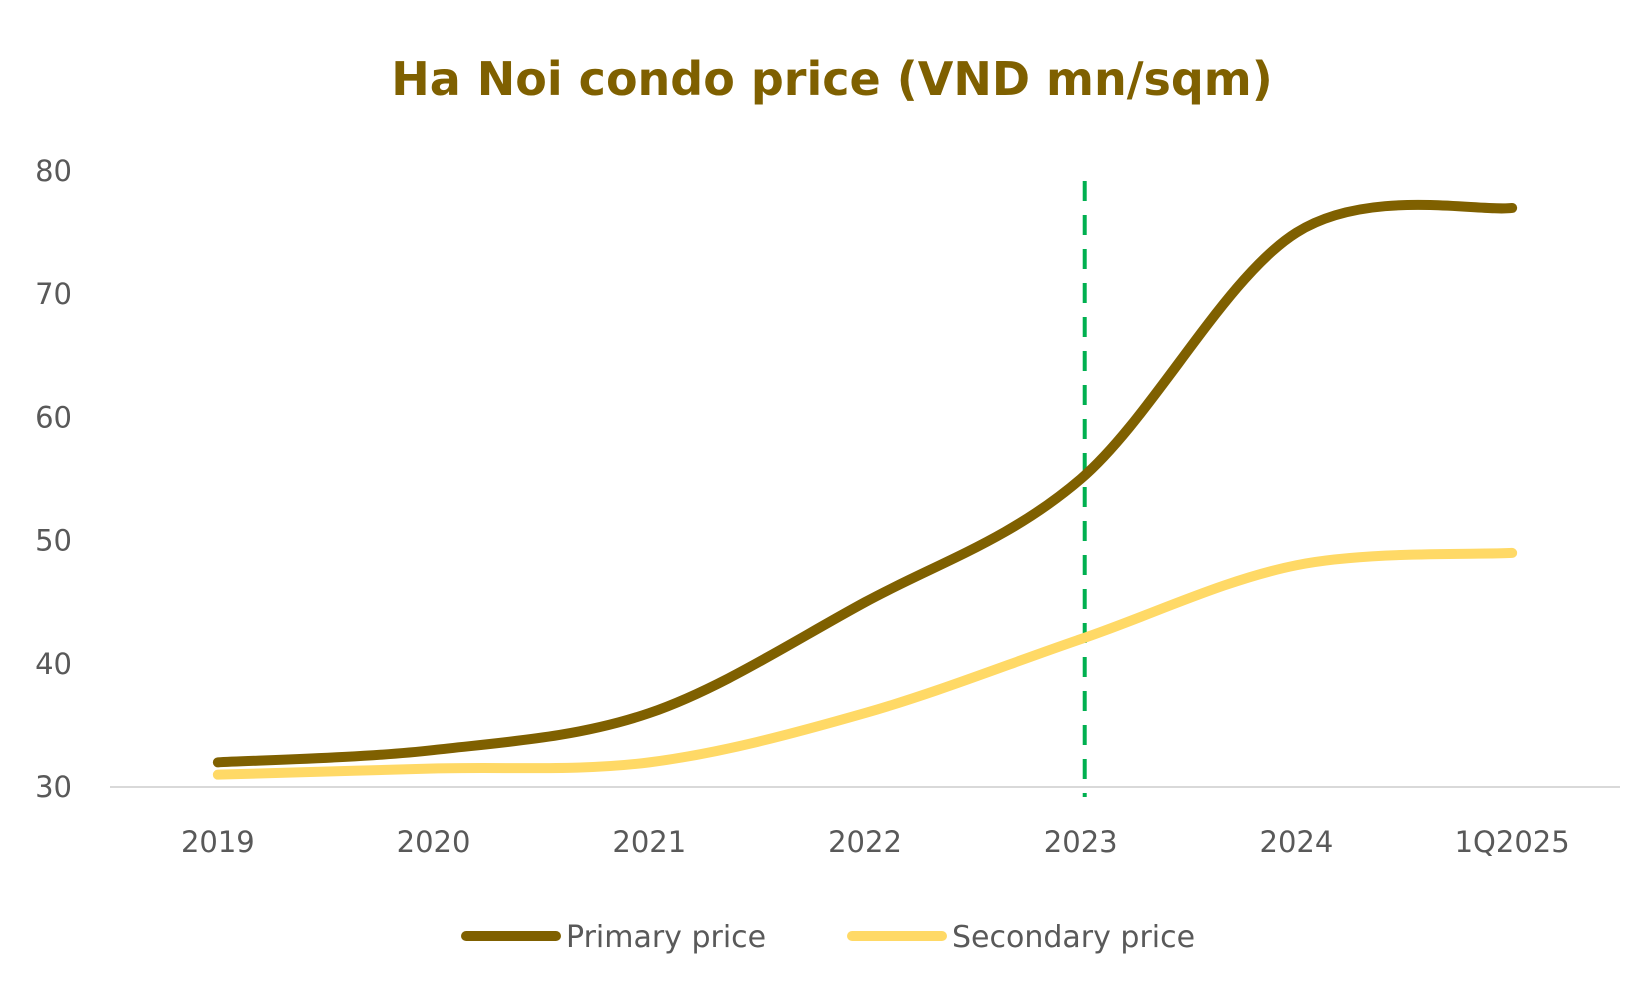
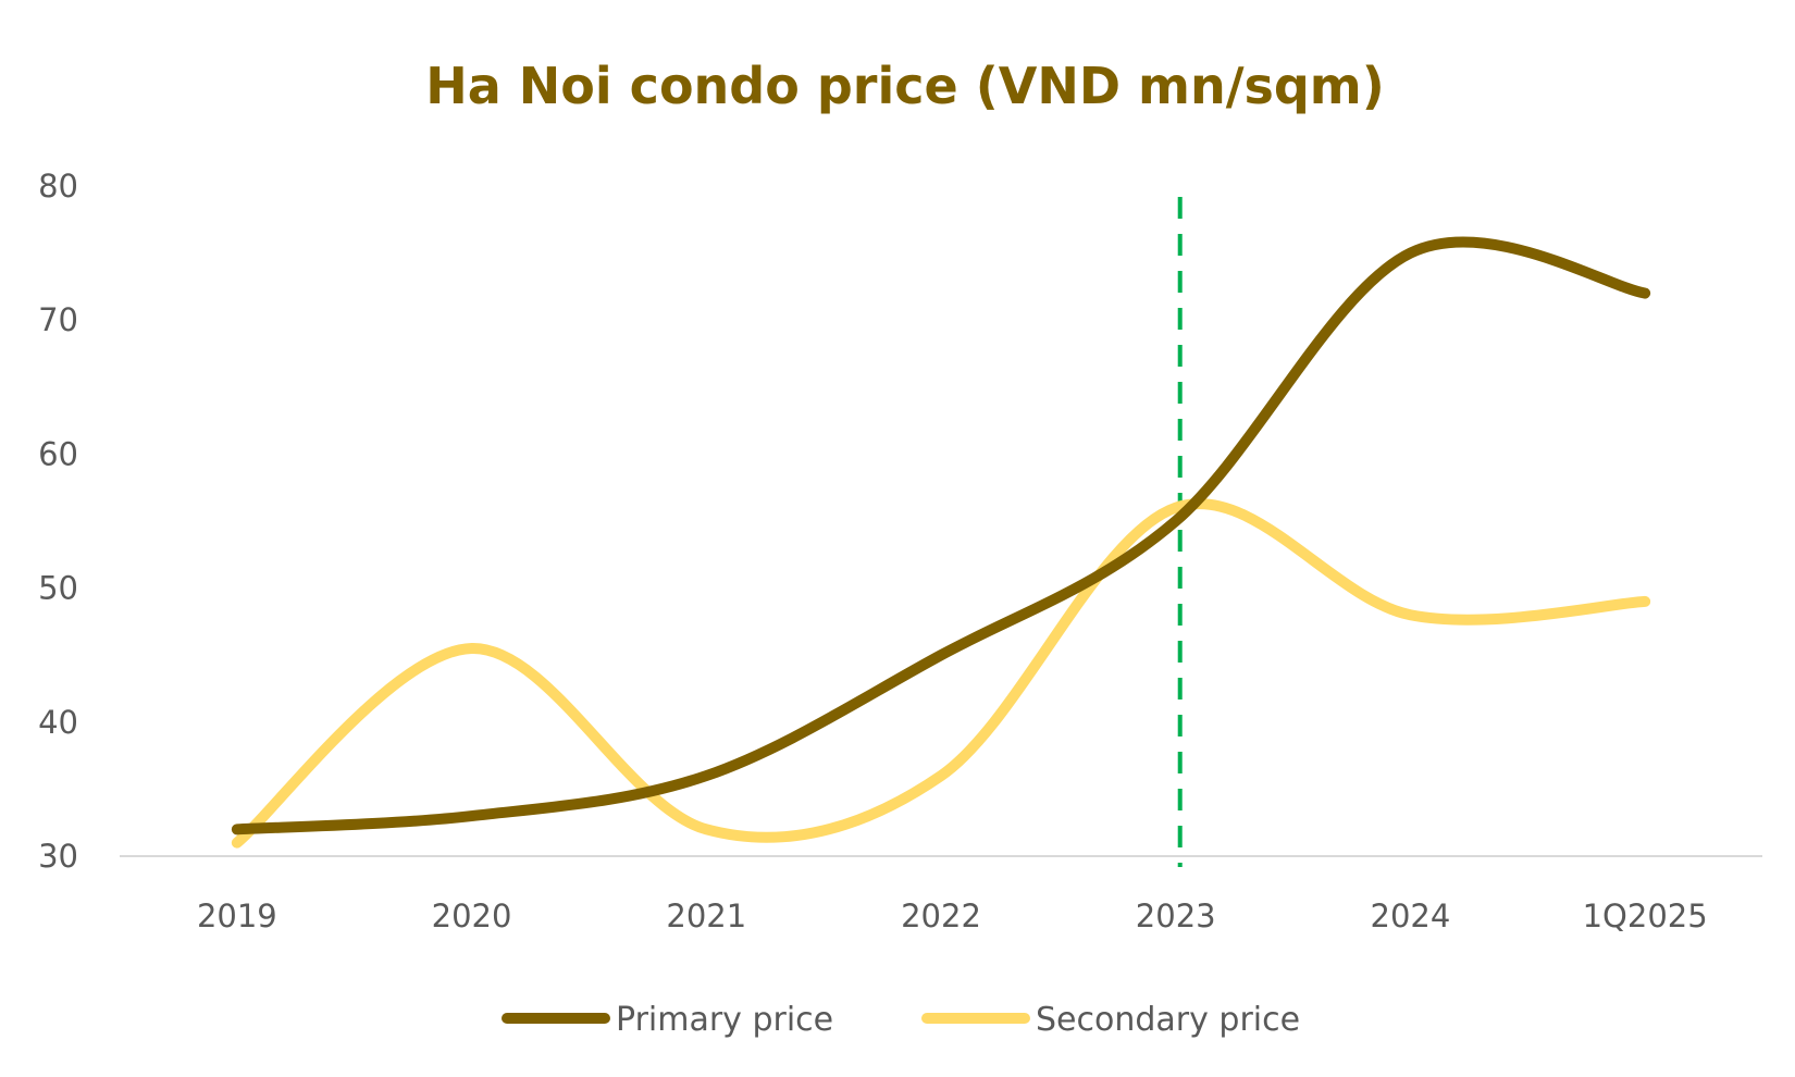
Secondary price/2020: 31.5 -> 45.5
Secondary price/2023: 42.0 -> 56.0
Primary price/1Q2025: 77 -> 72
